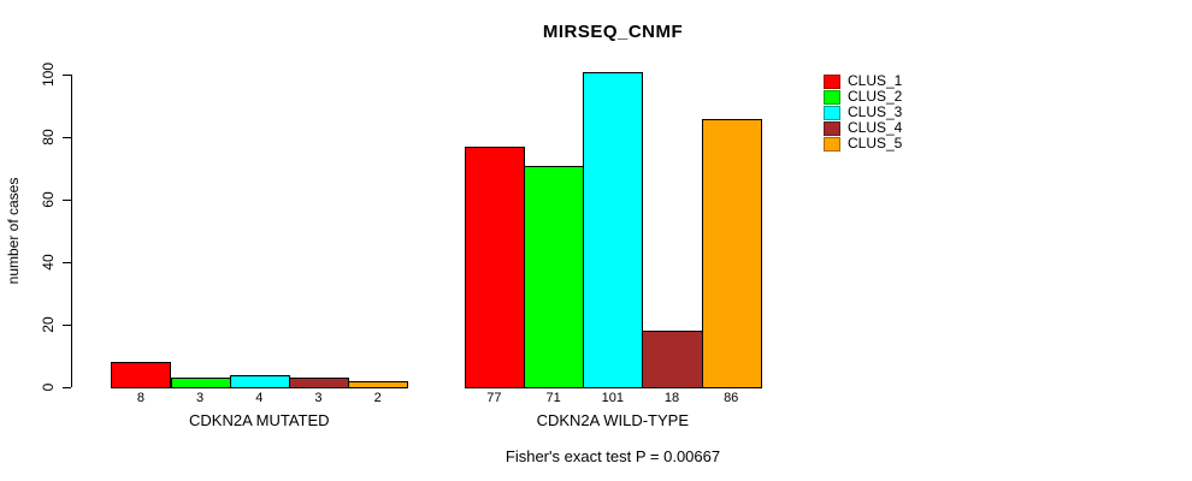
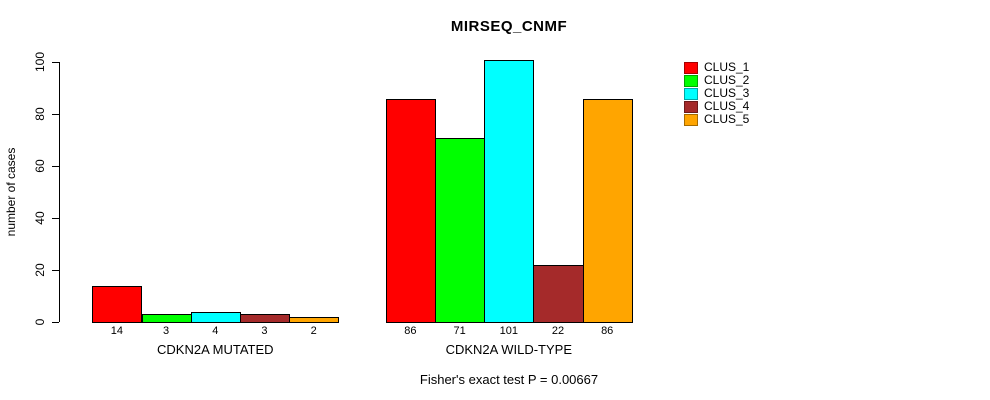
CLUS_1/CDKN2A MUTATED: 8 -> 14
CLUS_1/CDKN2A WILD-TYPE: 77 -> 86
CLUS_4/CDKN2A WILD-TYPE: 18 -> 22
